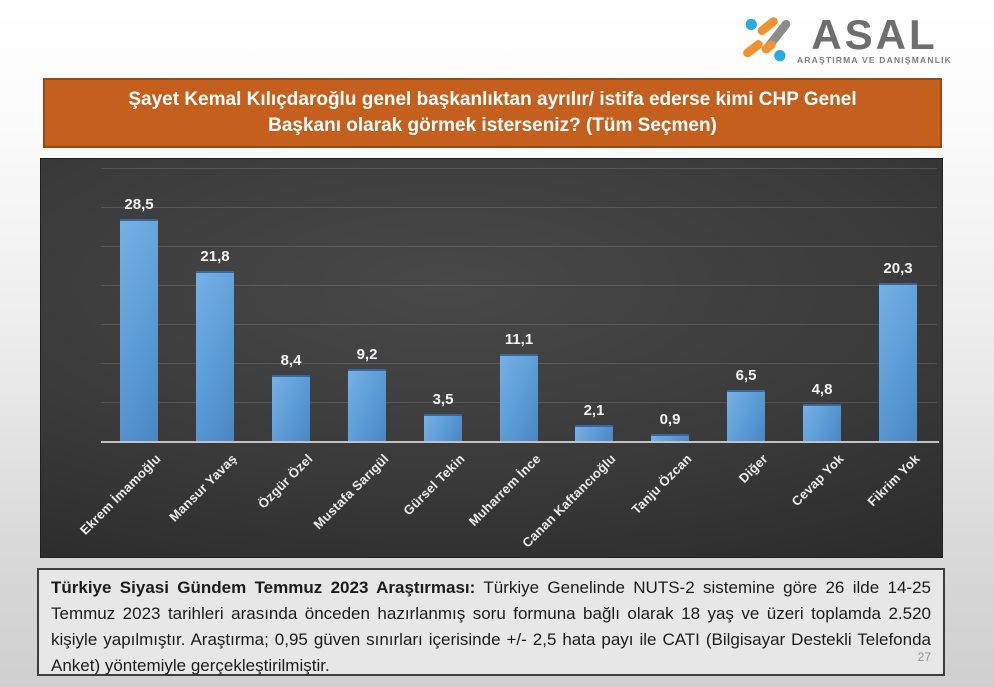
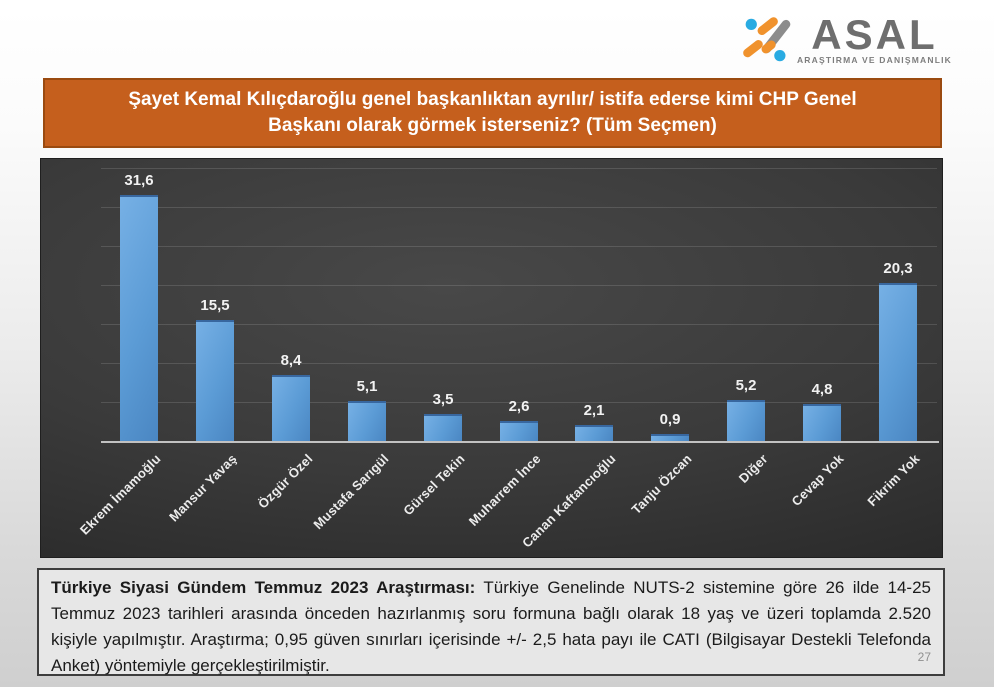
Ekrem İmamoğlu: 28,5 -> 31,6
Mansur Yavaş: 21,8 -> 15,5
Mustafa Sarıgül: 9,2 -> 5,1
Muharrem İnce: 11,1 -> 2,6
Diğer: 6,5 -> 5,2
